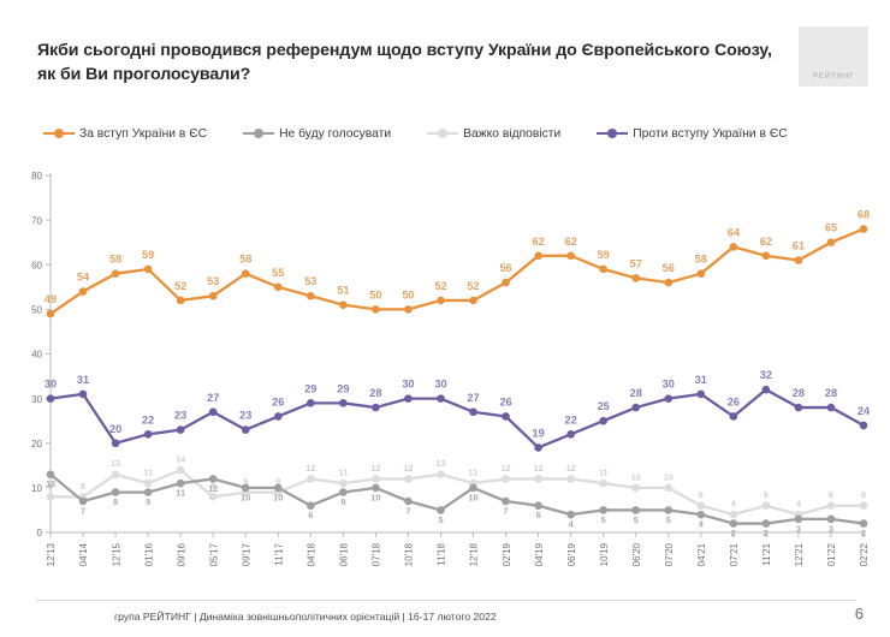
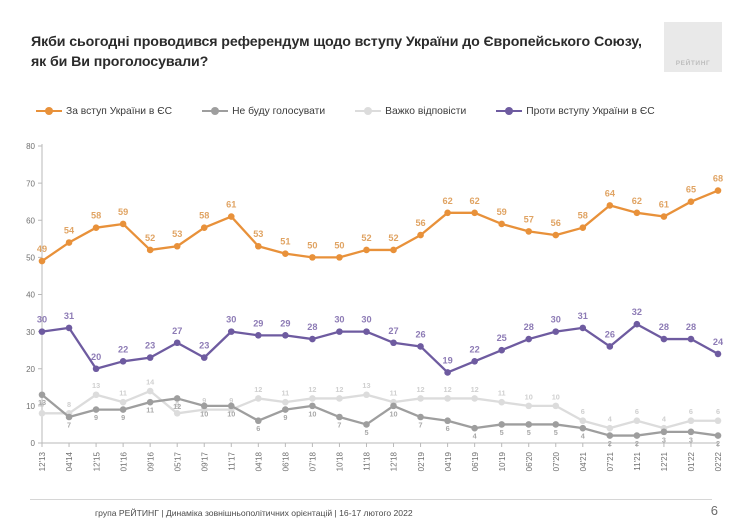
За вступ України в ЄС/11'17: 55 -> 61
Проти вступу України в ЄС/11'17: 26 -> 30
